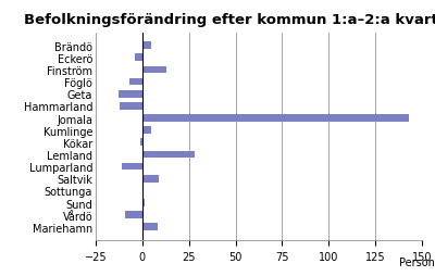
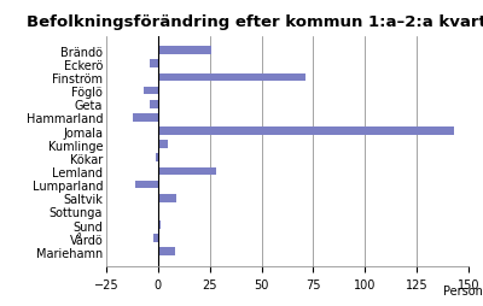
Brändö: 5 -> 26
Finström: 13 -> 71
Geta: -13 -> -4
Vårdö: -9 -> -2
